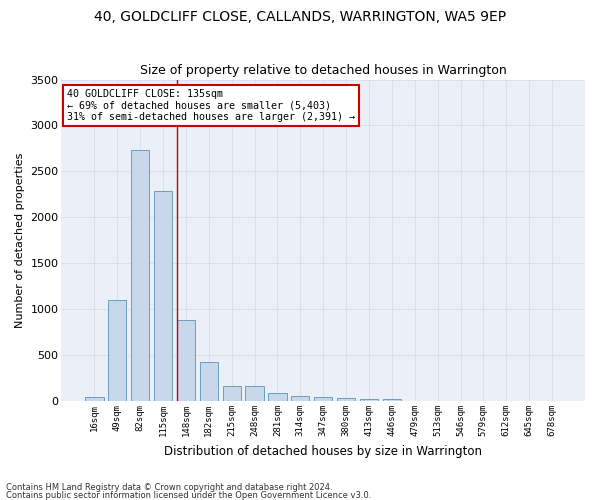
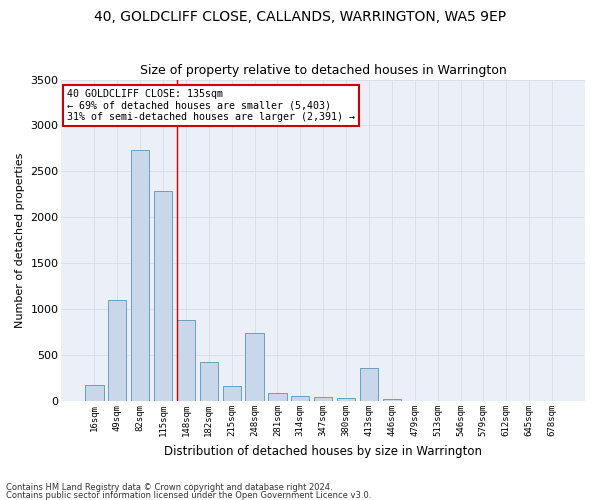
16sqm: 50 -> 180
248sqm: 160 -> 740
413sqm: 20 -> 360
